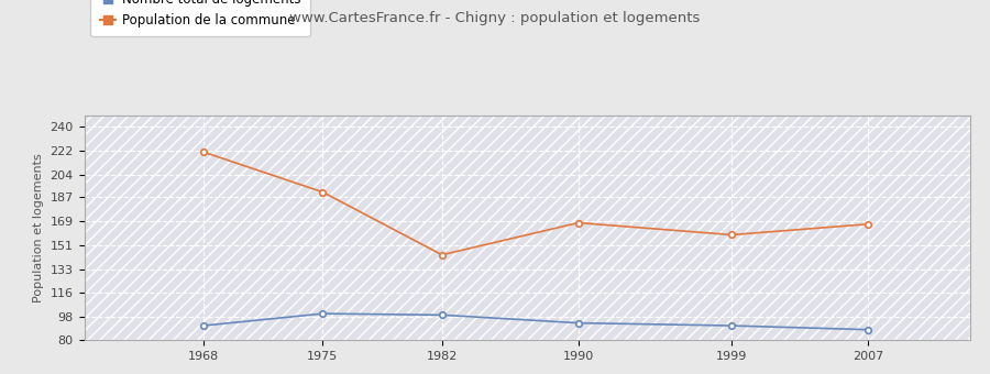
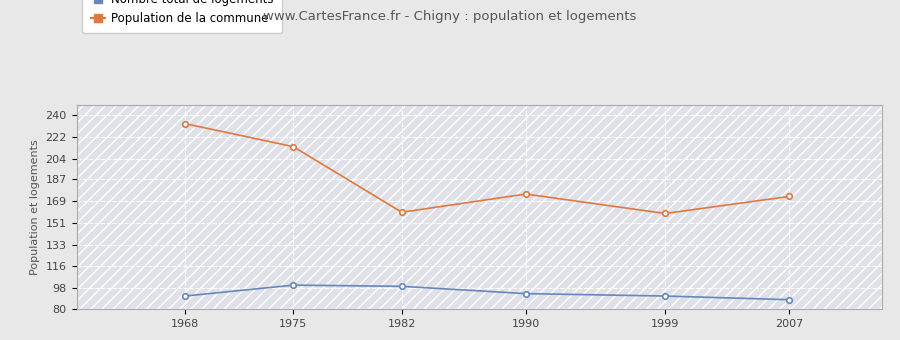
Population de la commune/1968: 221 -> 233
Population de la commune/1975: 191 -> 214
Population de la commune/1982: 144 -> 160
Population de la commune/1990: 168 -> 175
Population de la commune/2007: 167 -> 173
